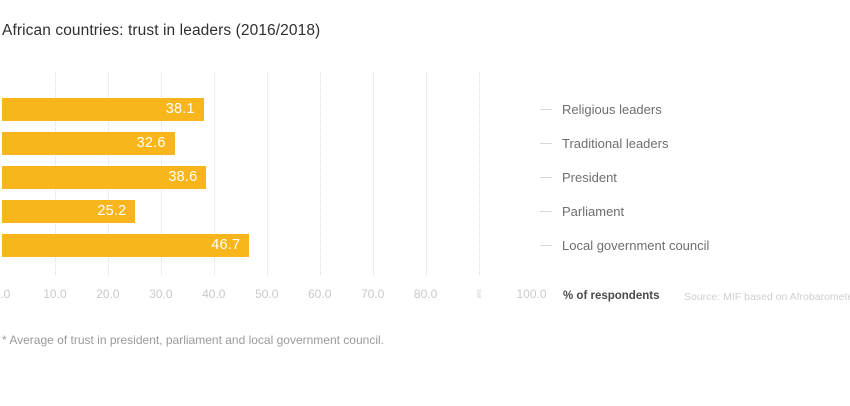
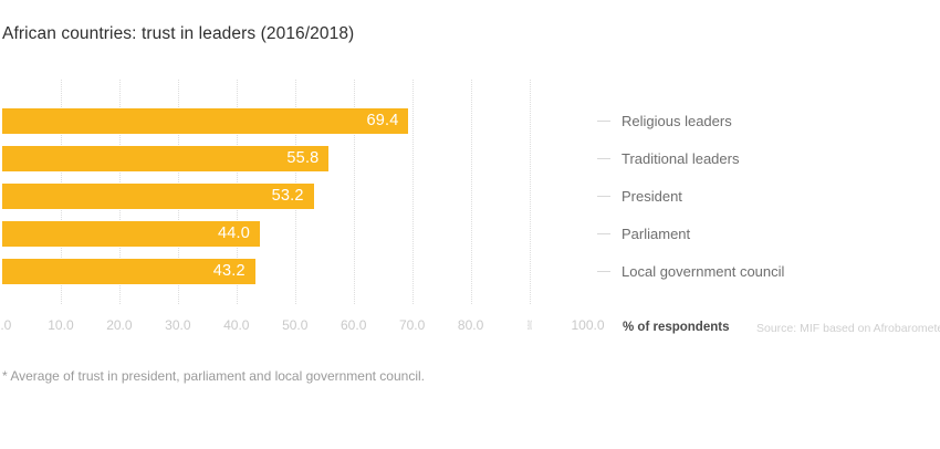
Religious leaders: 38.1 -> 69.4
Traditional leaders: 32.6 -> 55.8
President: 38.6 -> 53.2
Parliament: 25.2 -> 44.0
Local government council: 46.7 -> 43.2
